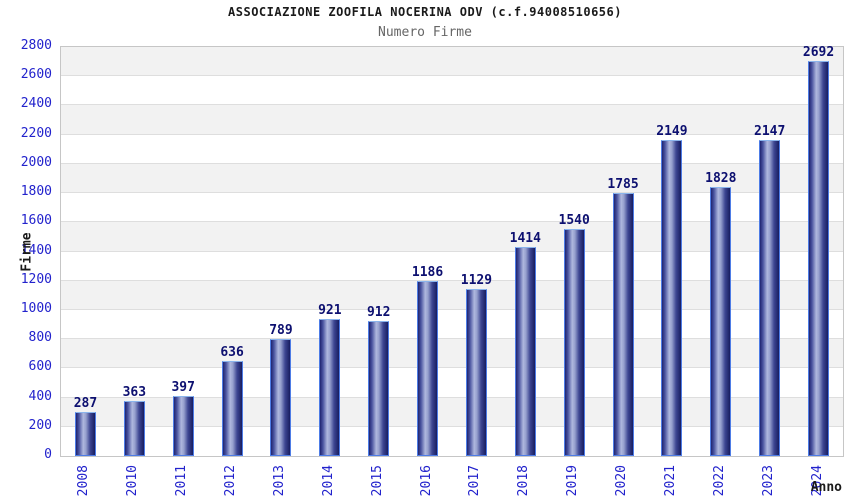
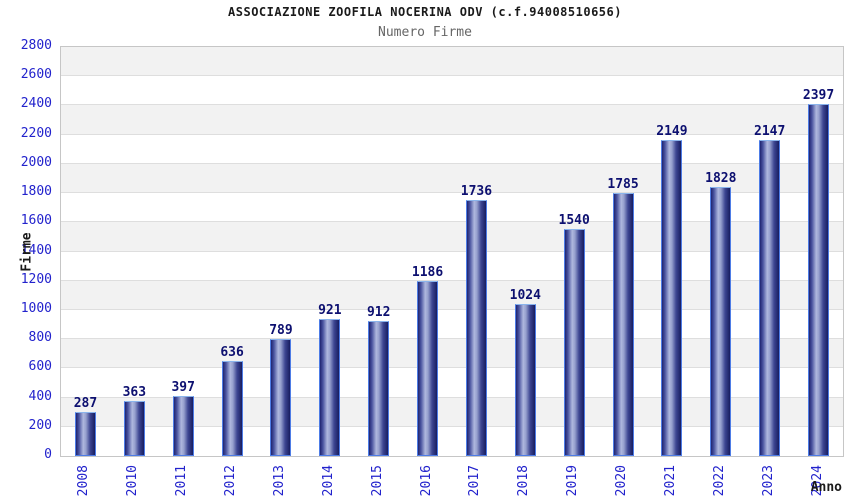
2017: 1129 -> 1736
2018: 1414 -> 1024
2024: 2692 -> 2397
